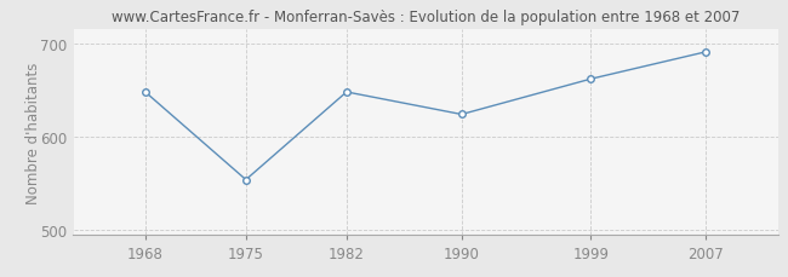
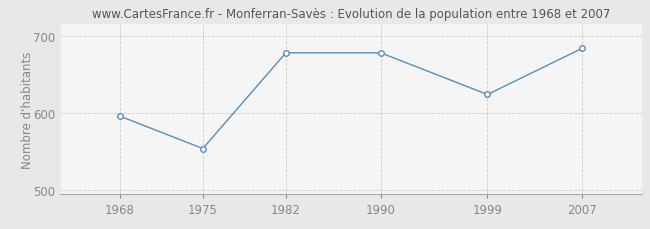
1968: 648 -> 596
1982: 648 -> 678
1990: 624 -> 678
1999: 662 -> 624
2007: 691 -> 684
